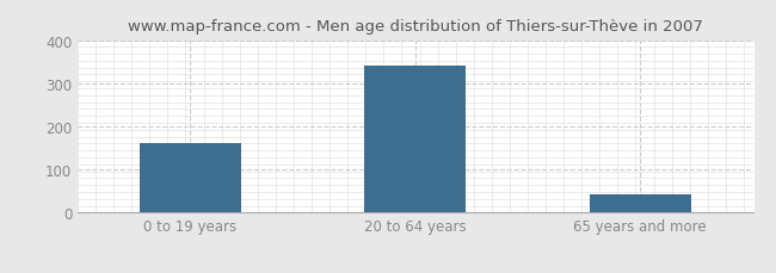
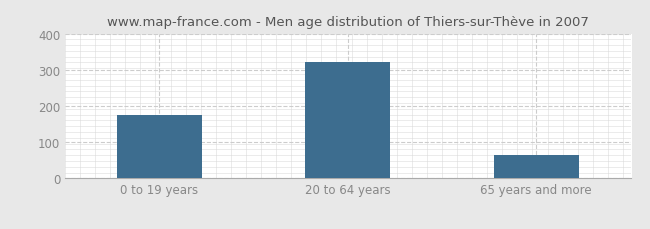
0 to 19 years: 160 -> 175
20 to 64 years: 340 -> 320
65 years and more: 43 -> 65
